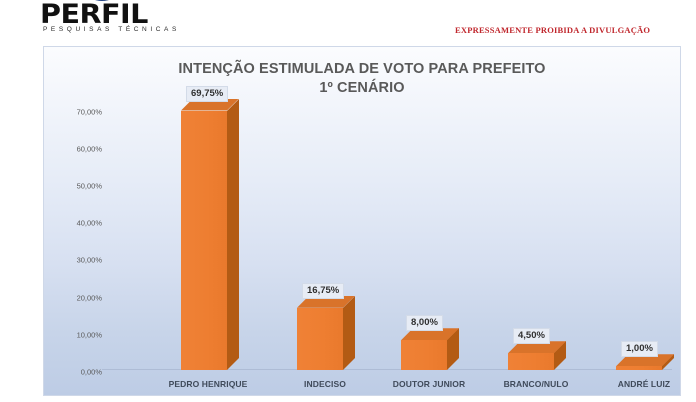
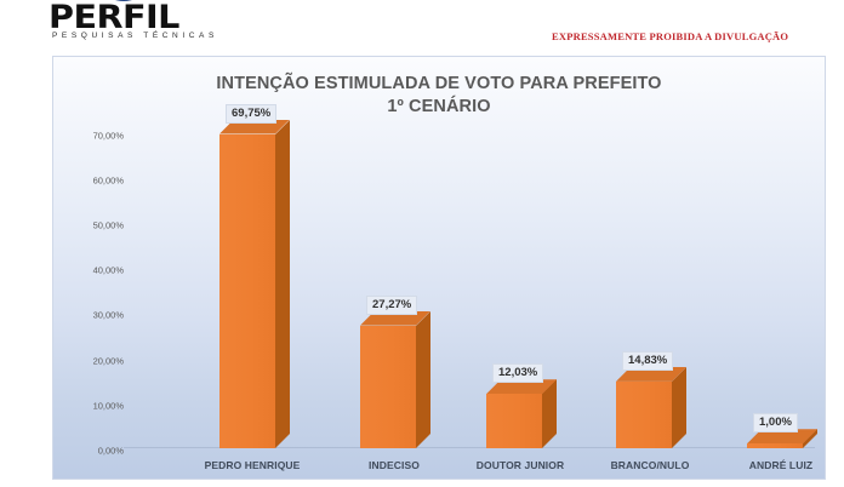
INDECISO: 16,75% -> 27,27%
DOUTOR JUNIOR: 8,00% -> 12,03%
BRANCO/NULO: 4,50% -> 14,83%
